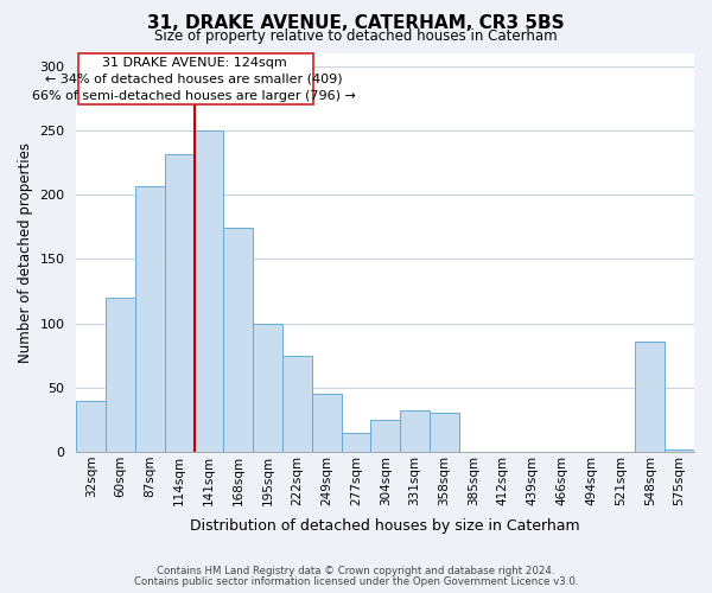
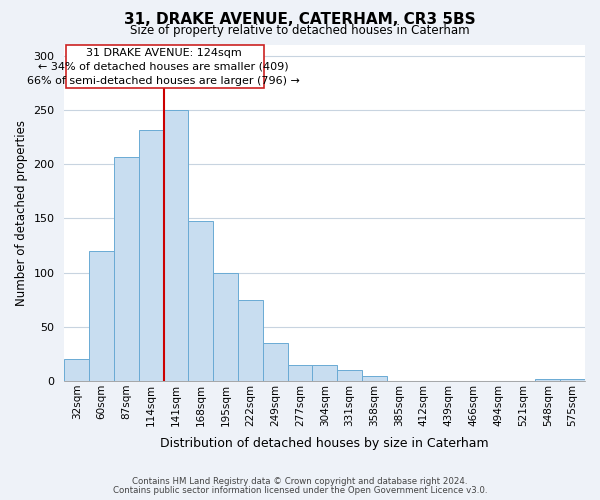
32sqm: 40 -> 20
168sqm: 174 -> 148
249sqm: 45 -> 35
304sqm: 25 -> 15
331sqm: 32 -> 10
358sqm: 30 -> 5
548sqm: 86 -> 2
